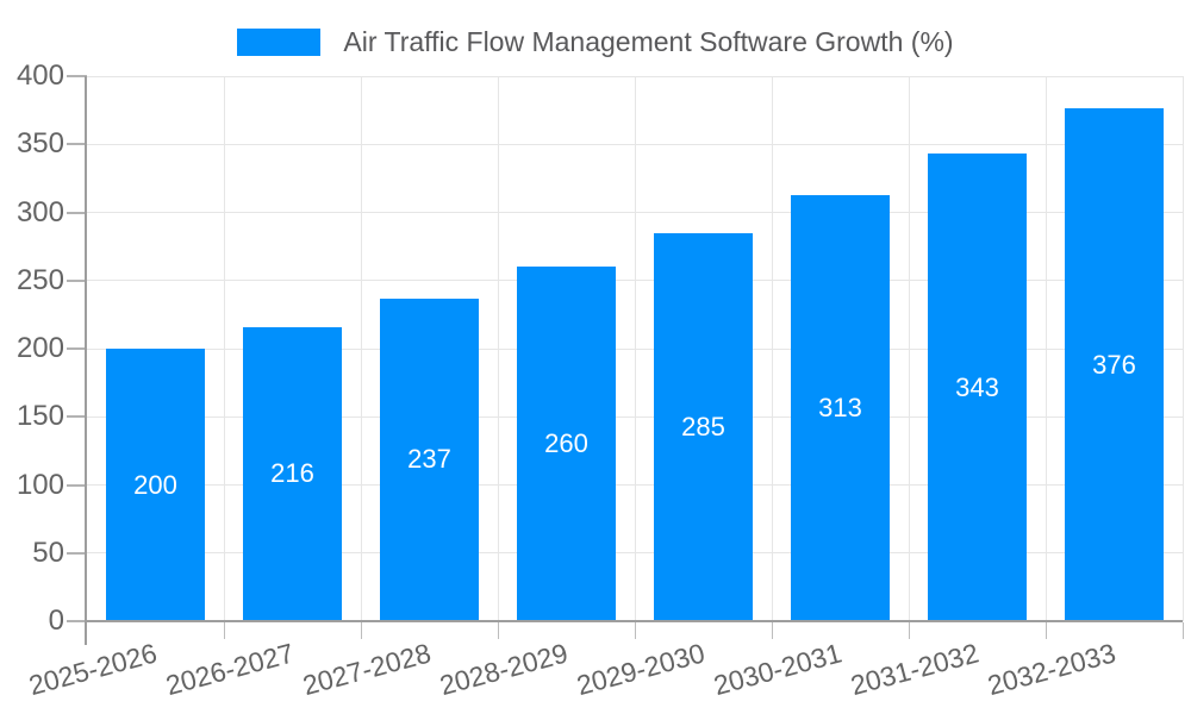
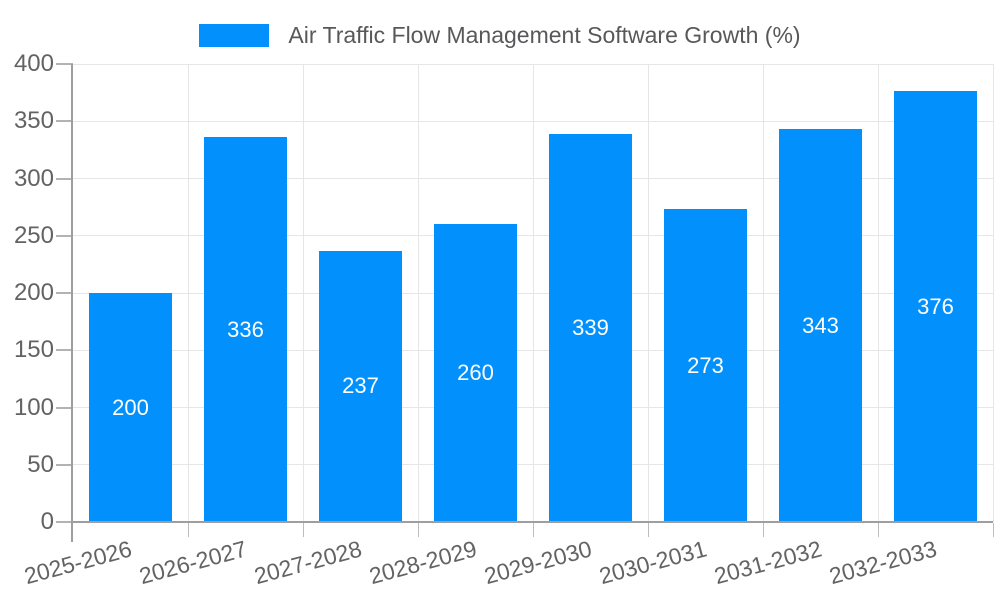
2026-2027: 216 -> 336
2029-2030: 285 -> 339
2030-2031: 313 -> 273
